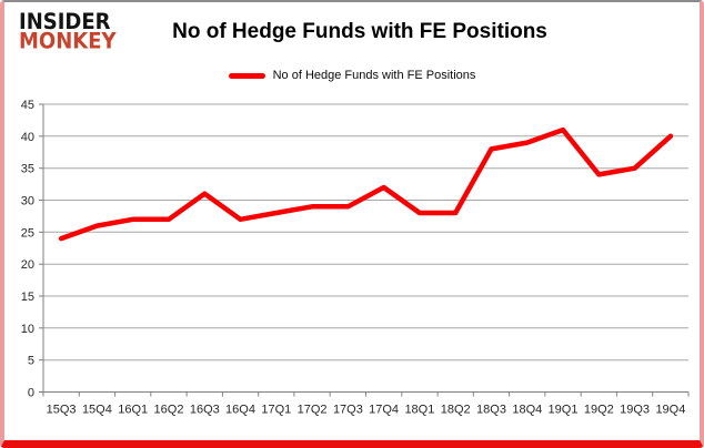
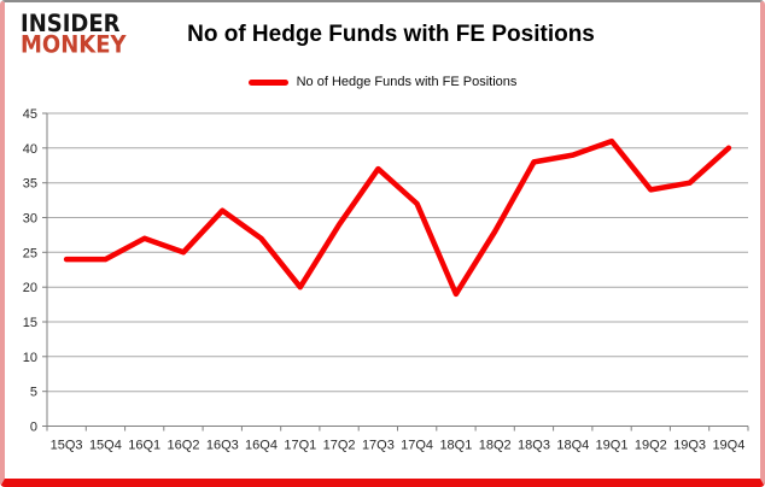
15Q4: 26 -> 24
16Q2: 27 -> 25
17Q1: 28 -> 20
17Q3: 29 -> 37
18Q1: 28 -> 19
